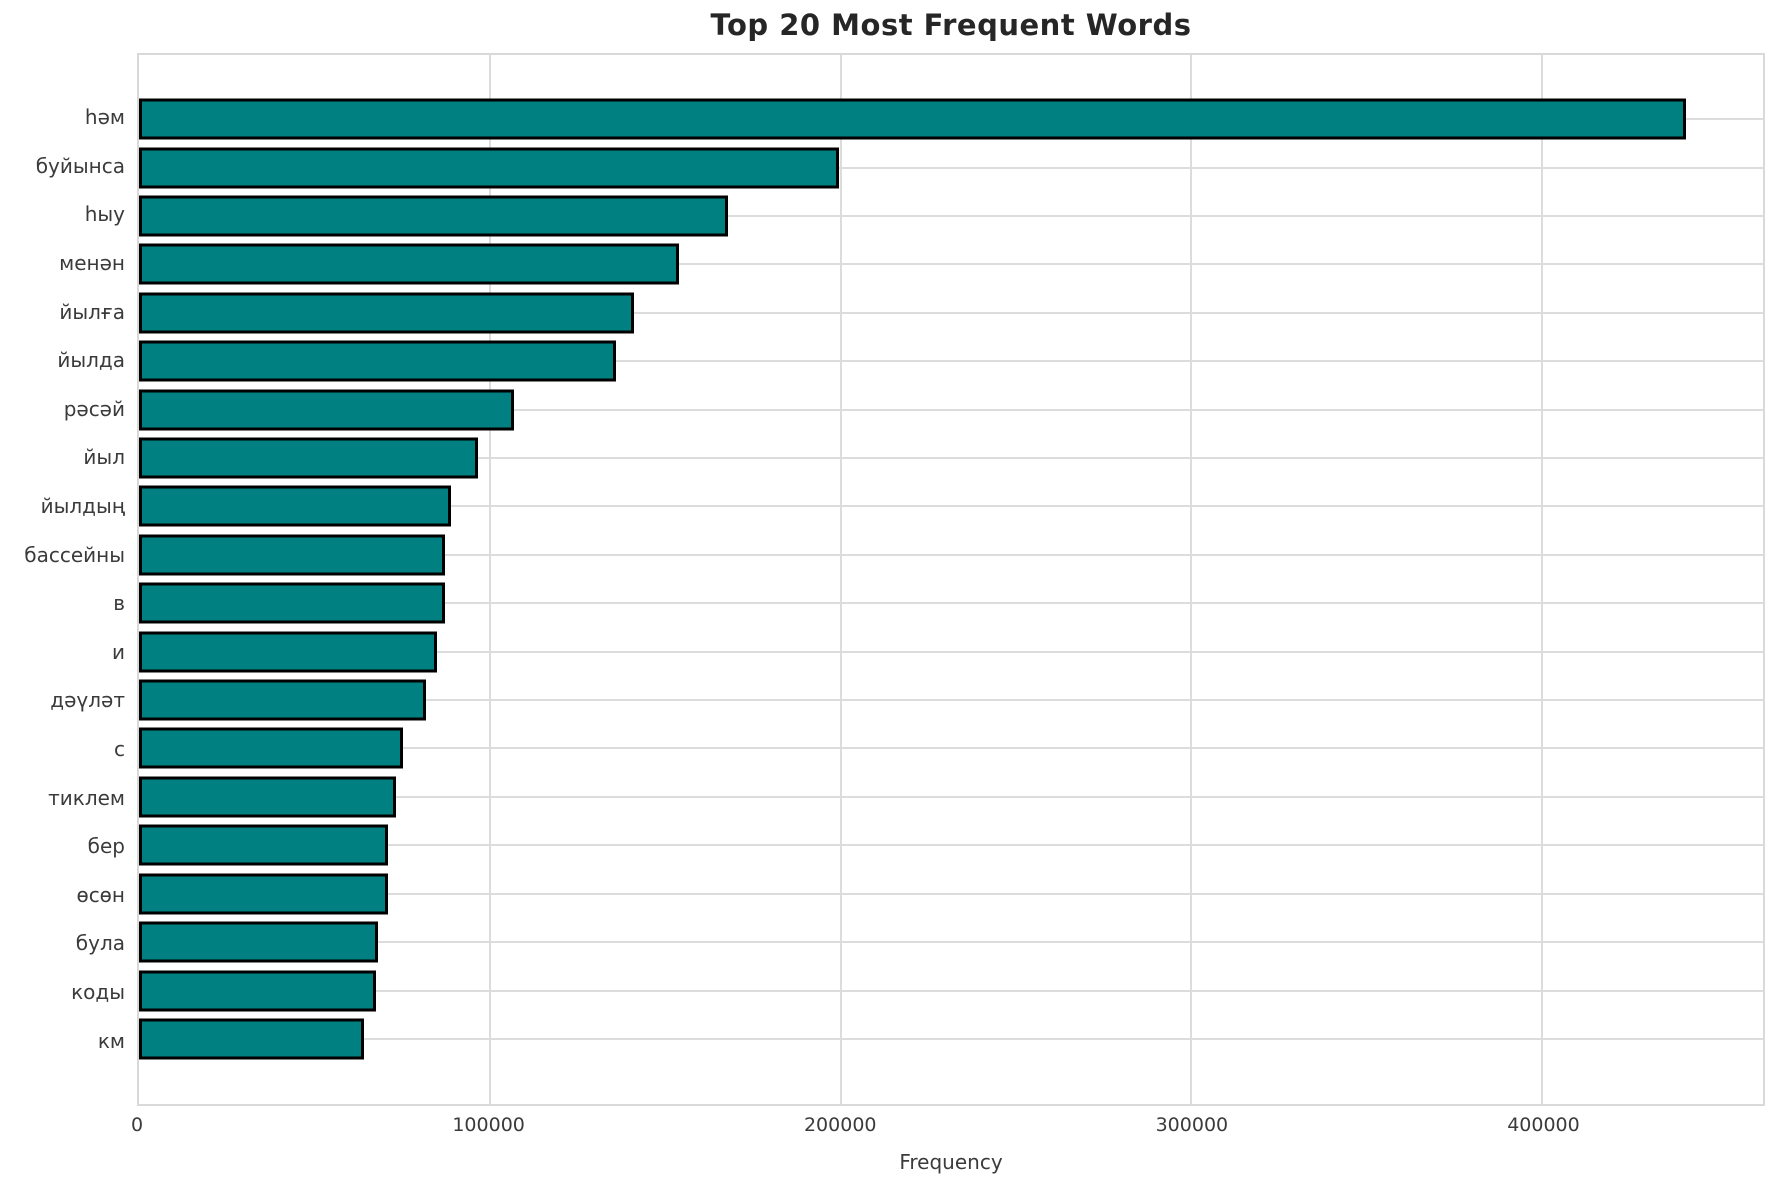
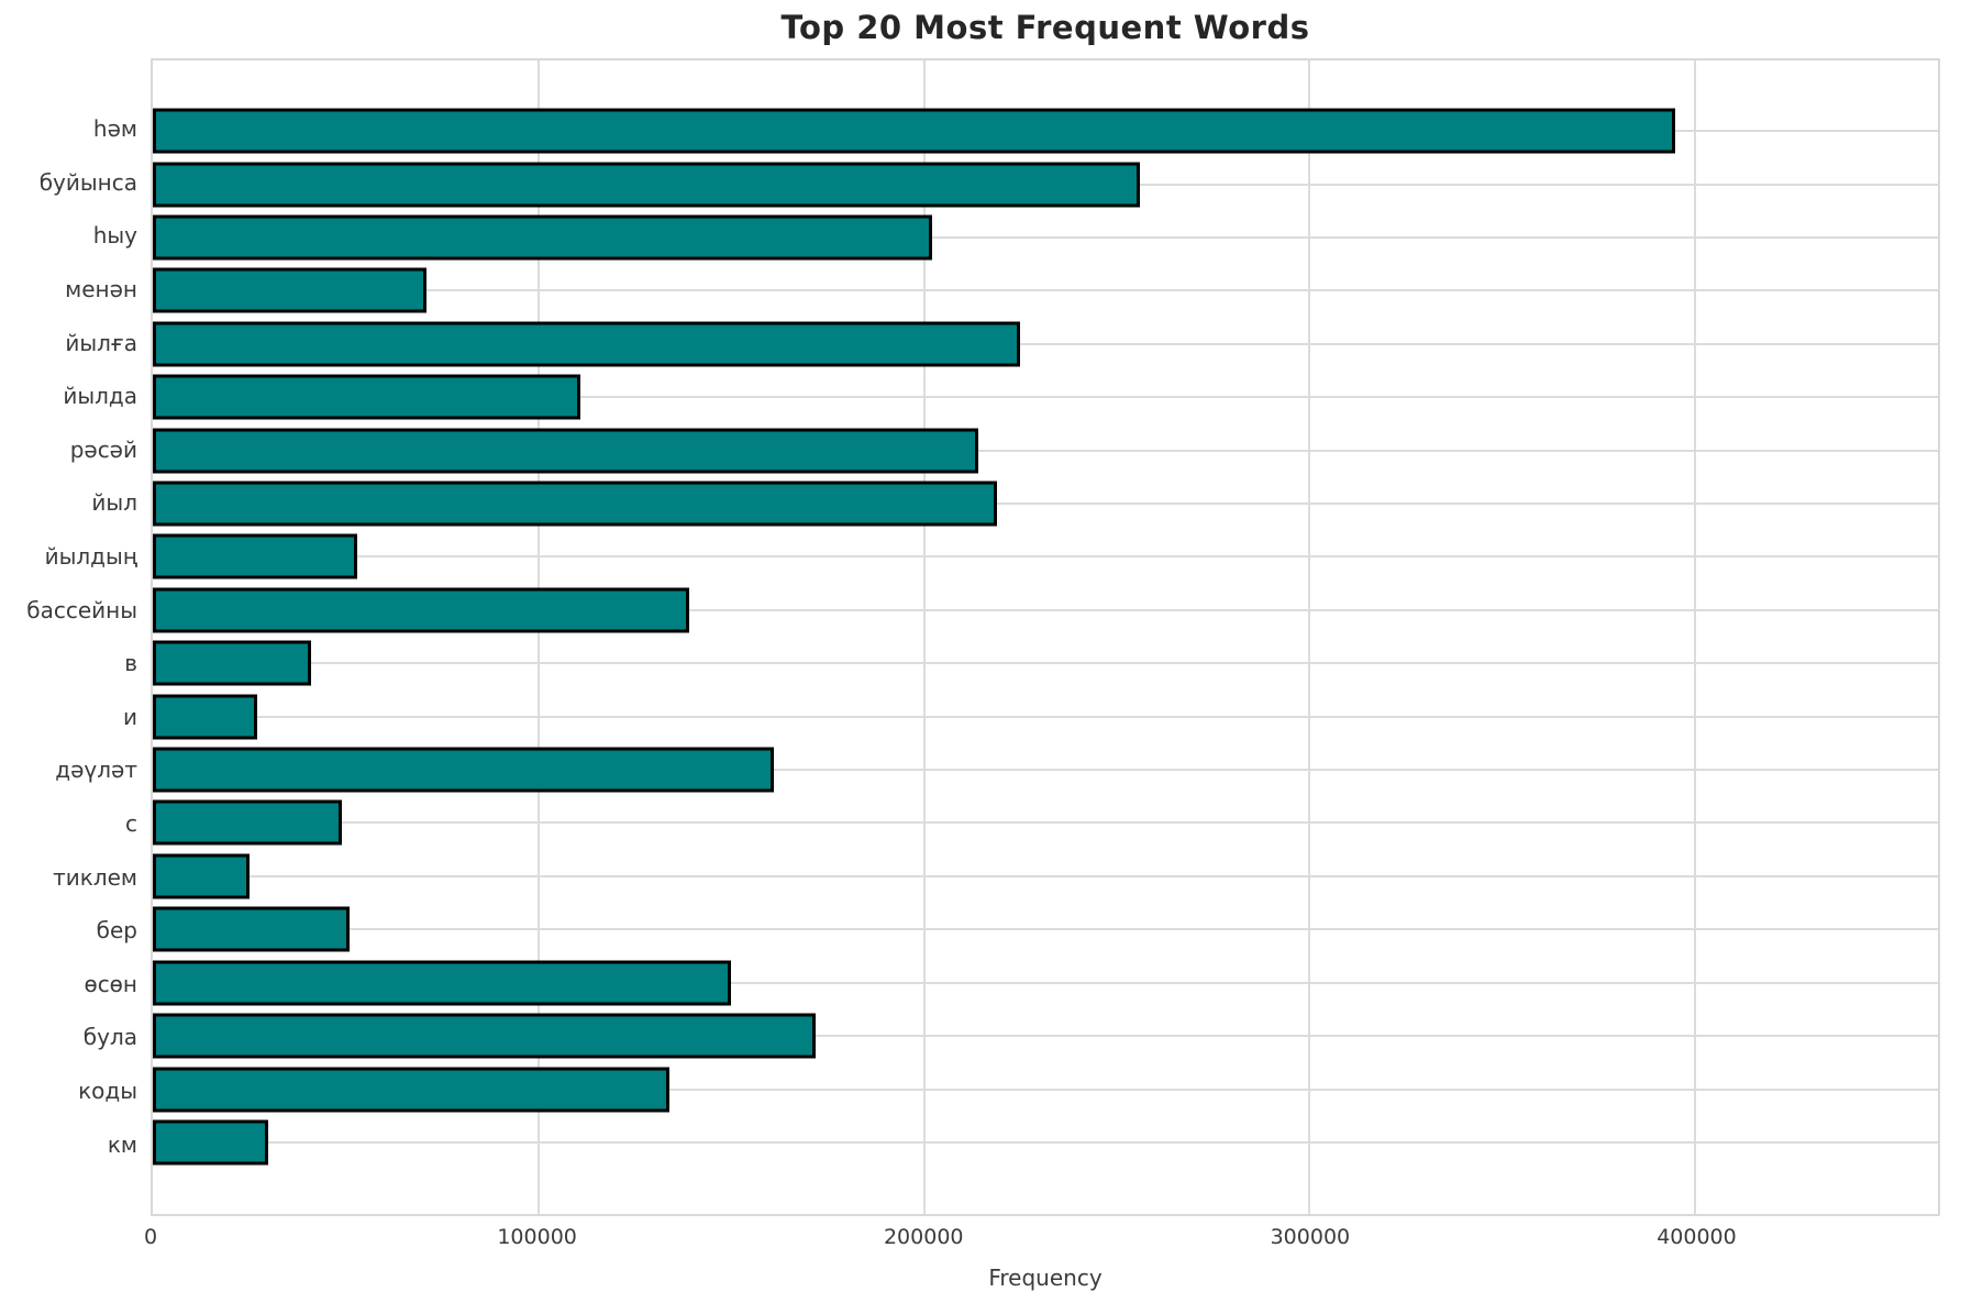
һәм: 441000 -> 395000
буйынса: 200000 -> 256000
һыу: 168000 -> 202000
менән: 154000 -> 71000
йылға: 141000 -> 225000
йылда: 136000 -> 111000
рәсәй: 107000 -> 214000
йыл: 97000 -> 219000
йылдың: 89000 -> 53000
бассейны: 87000 -> 139000
в: 87000 -> 41000
и: 85000 -> 27000
дәүләт: 82000 -> 161000
с: 75000 -> 49000
тиклем: 73000 -> 25000
бер: 71000 -> 51000
өсөн: 71000 -> 150000
була: 68000 -> 172000
коды: 68000 -> 134000
км: 64000 -> 30000
